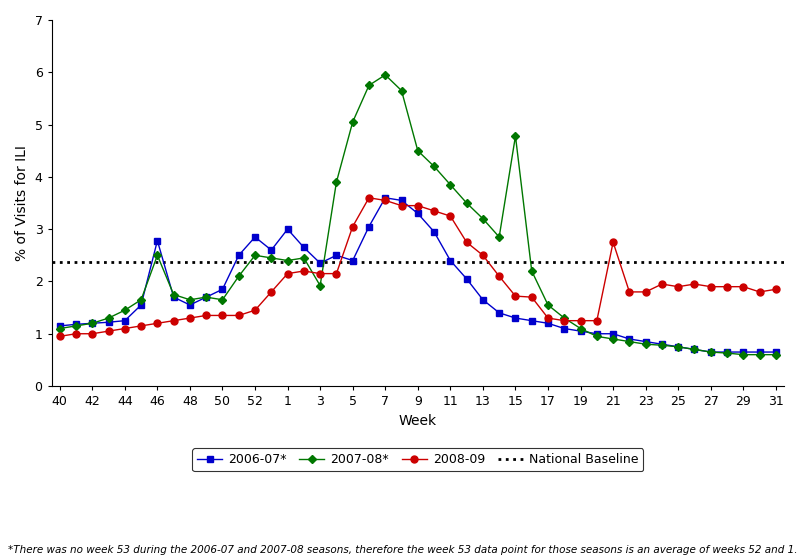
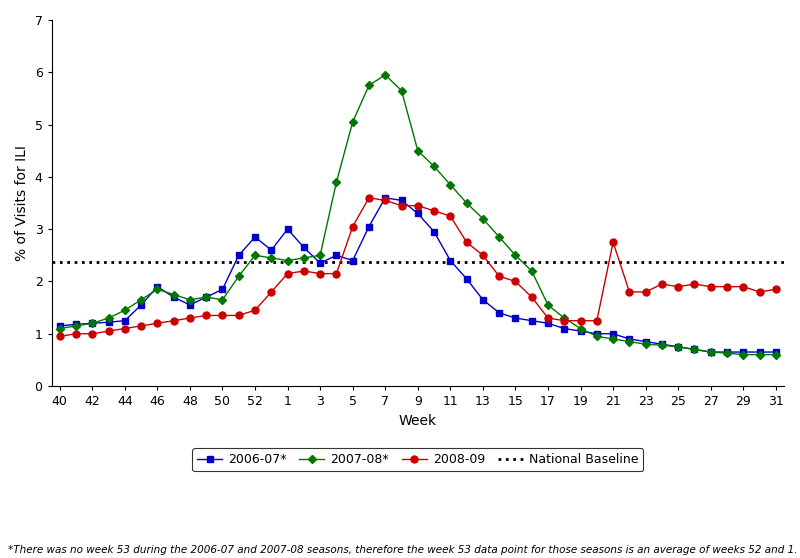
2006-07*/46: 2.78 -> 1.90
2007-08*/46: 2.50 -> 1.85
2007-08*/3: 1.92 -> 2.50
2007-08*/15: 4.78 -> 2.50
2008-09/15: 1.72 -> 2.00
